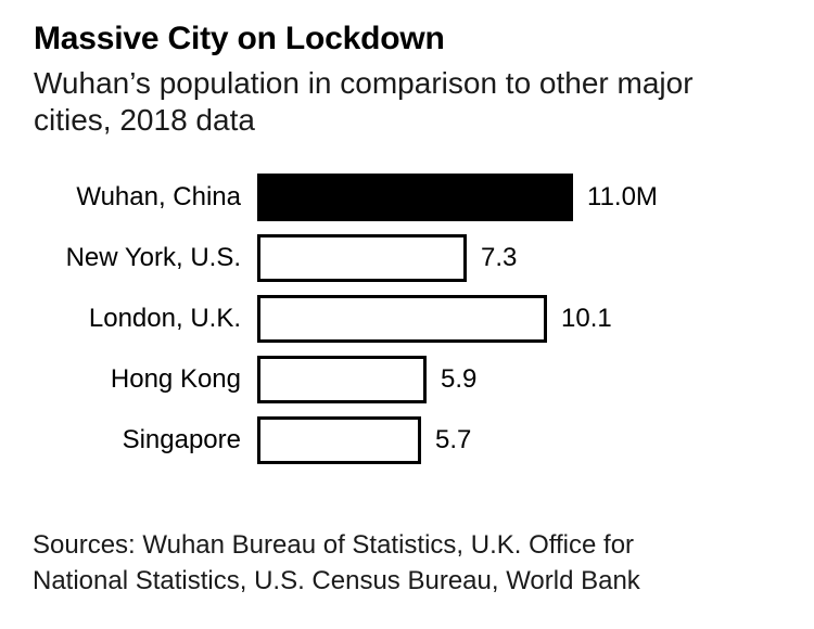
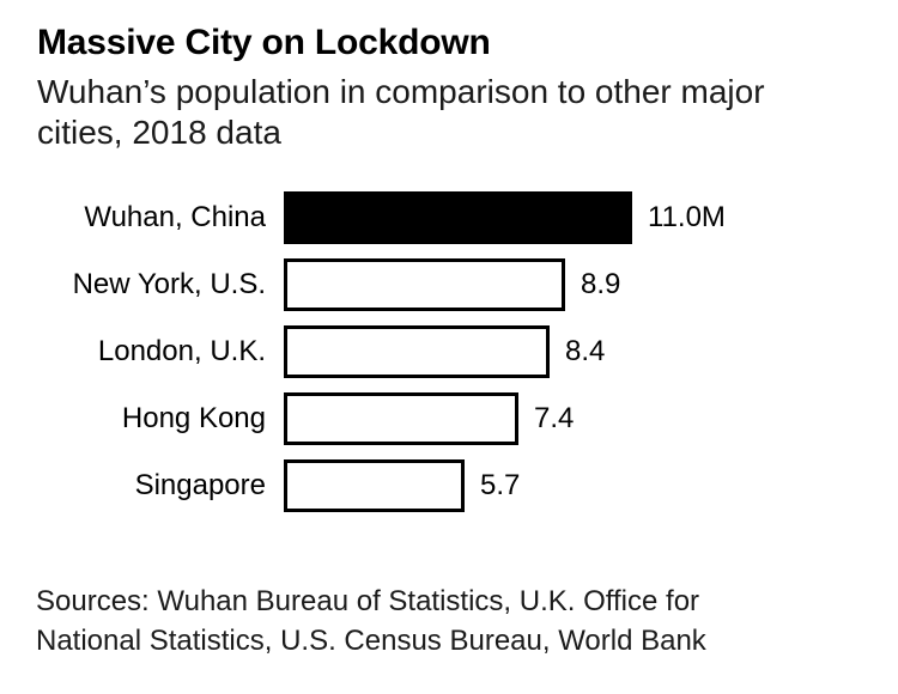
New York, U.S.: 7.3 -> 8.9
London, U.K.: 10.1 -> 8.4
Hong Kong: 5.9 -> 7.4
